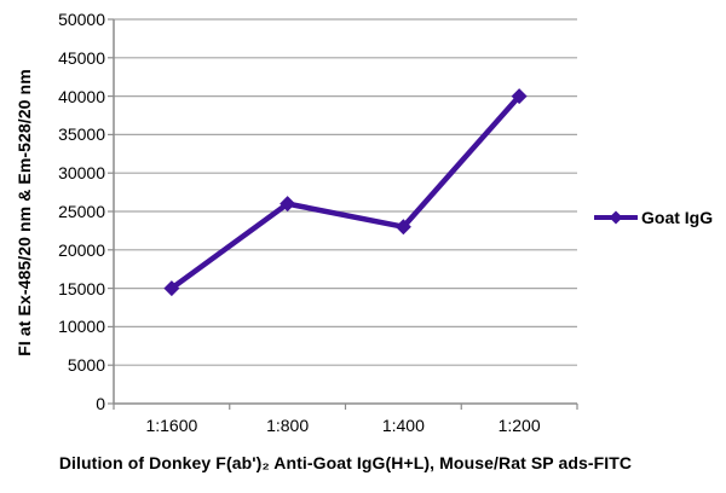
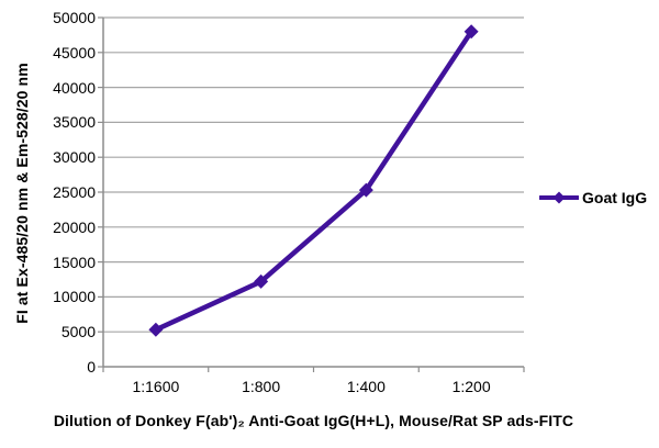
1:1600: 15000 -> 5000
1:800: 26000 -> 12000
1:400: 23000 -> 25000
1:200: 40000 -> 48000
